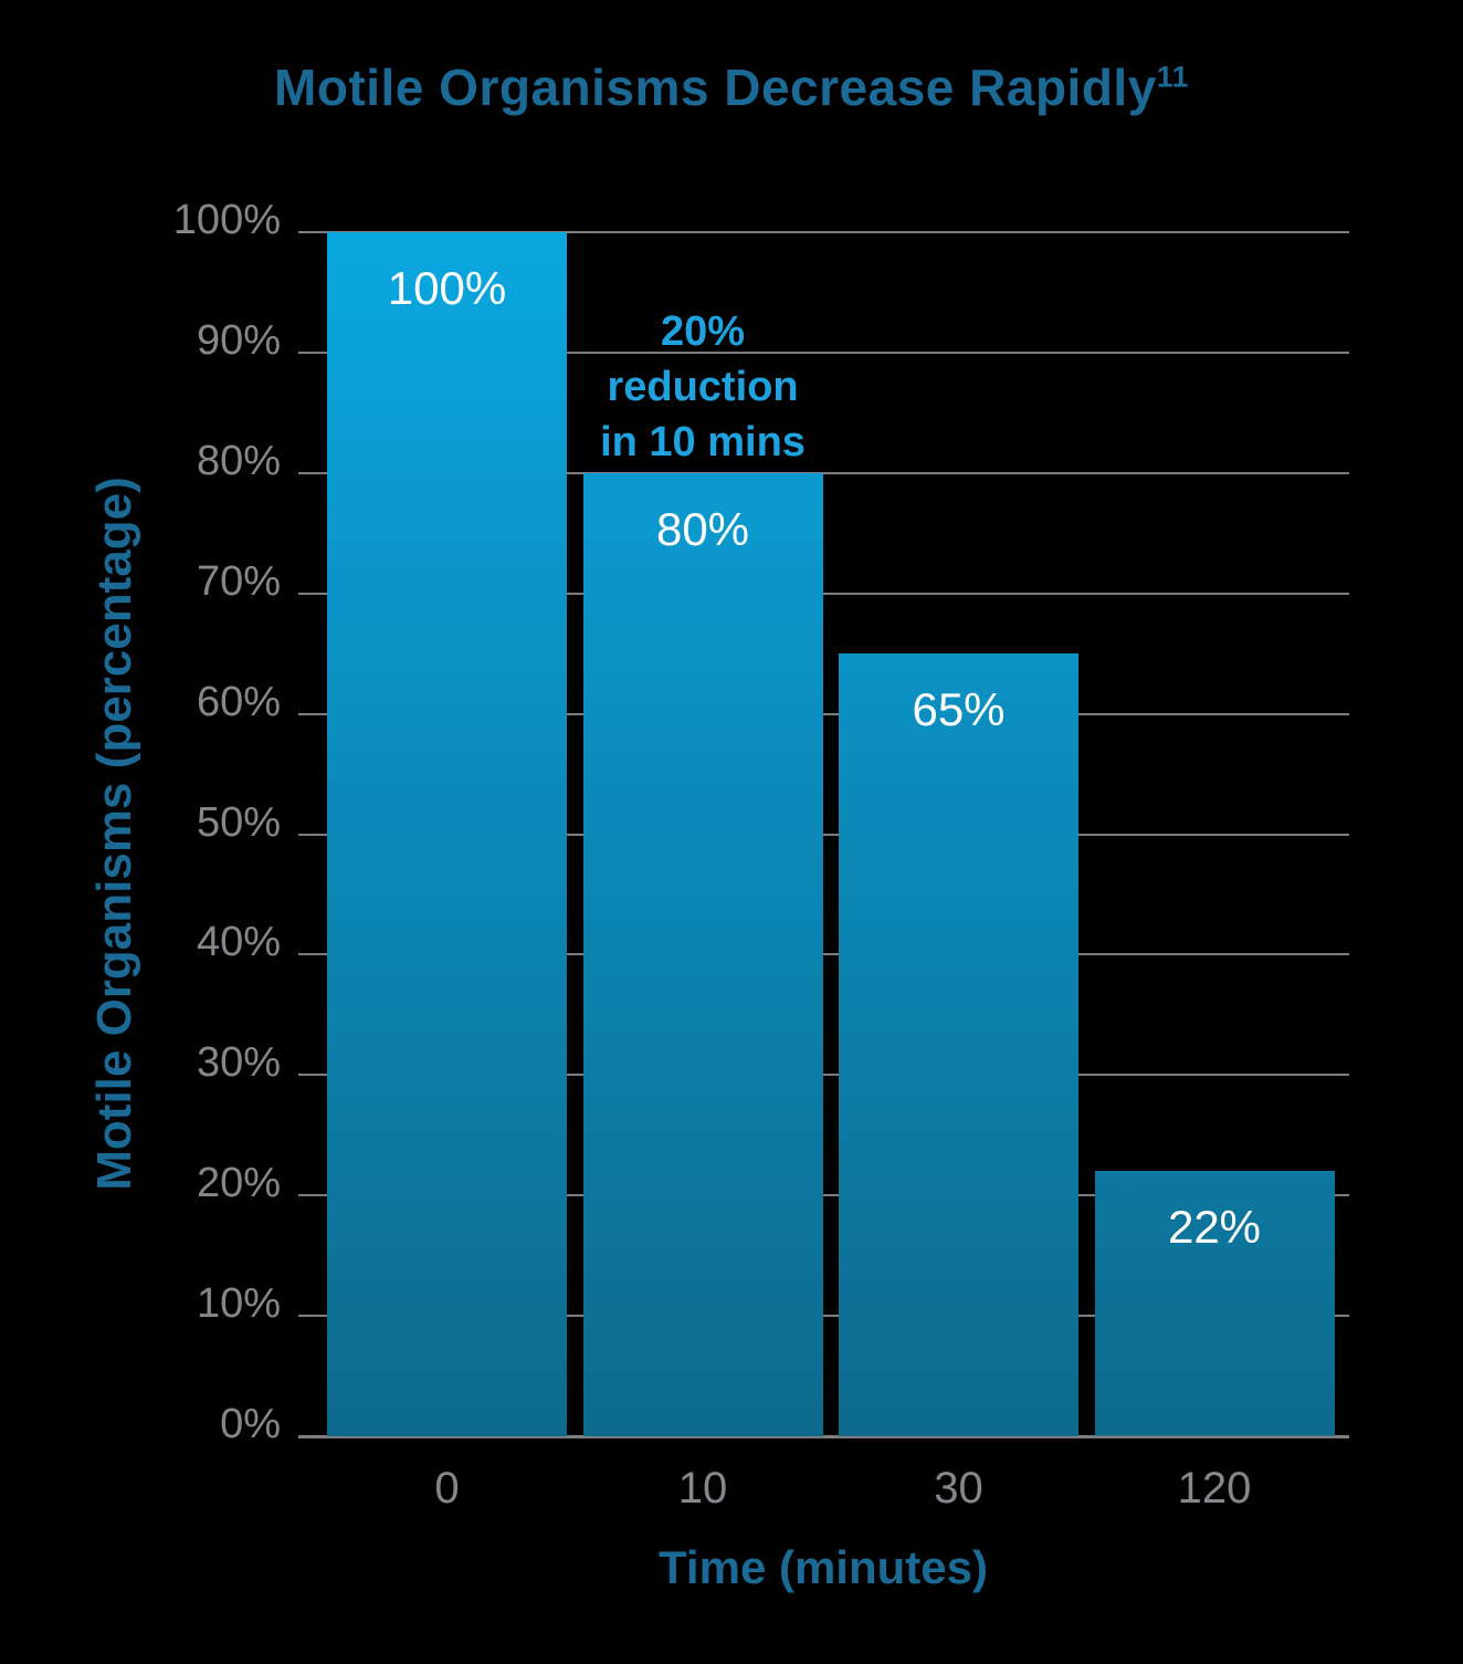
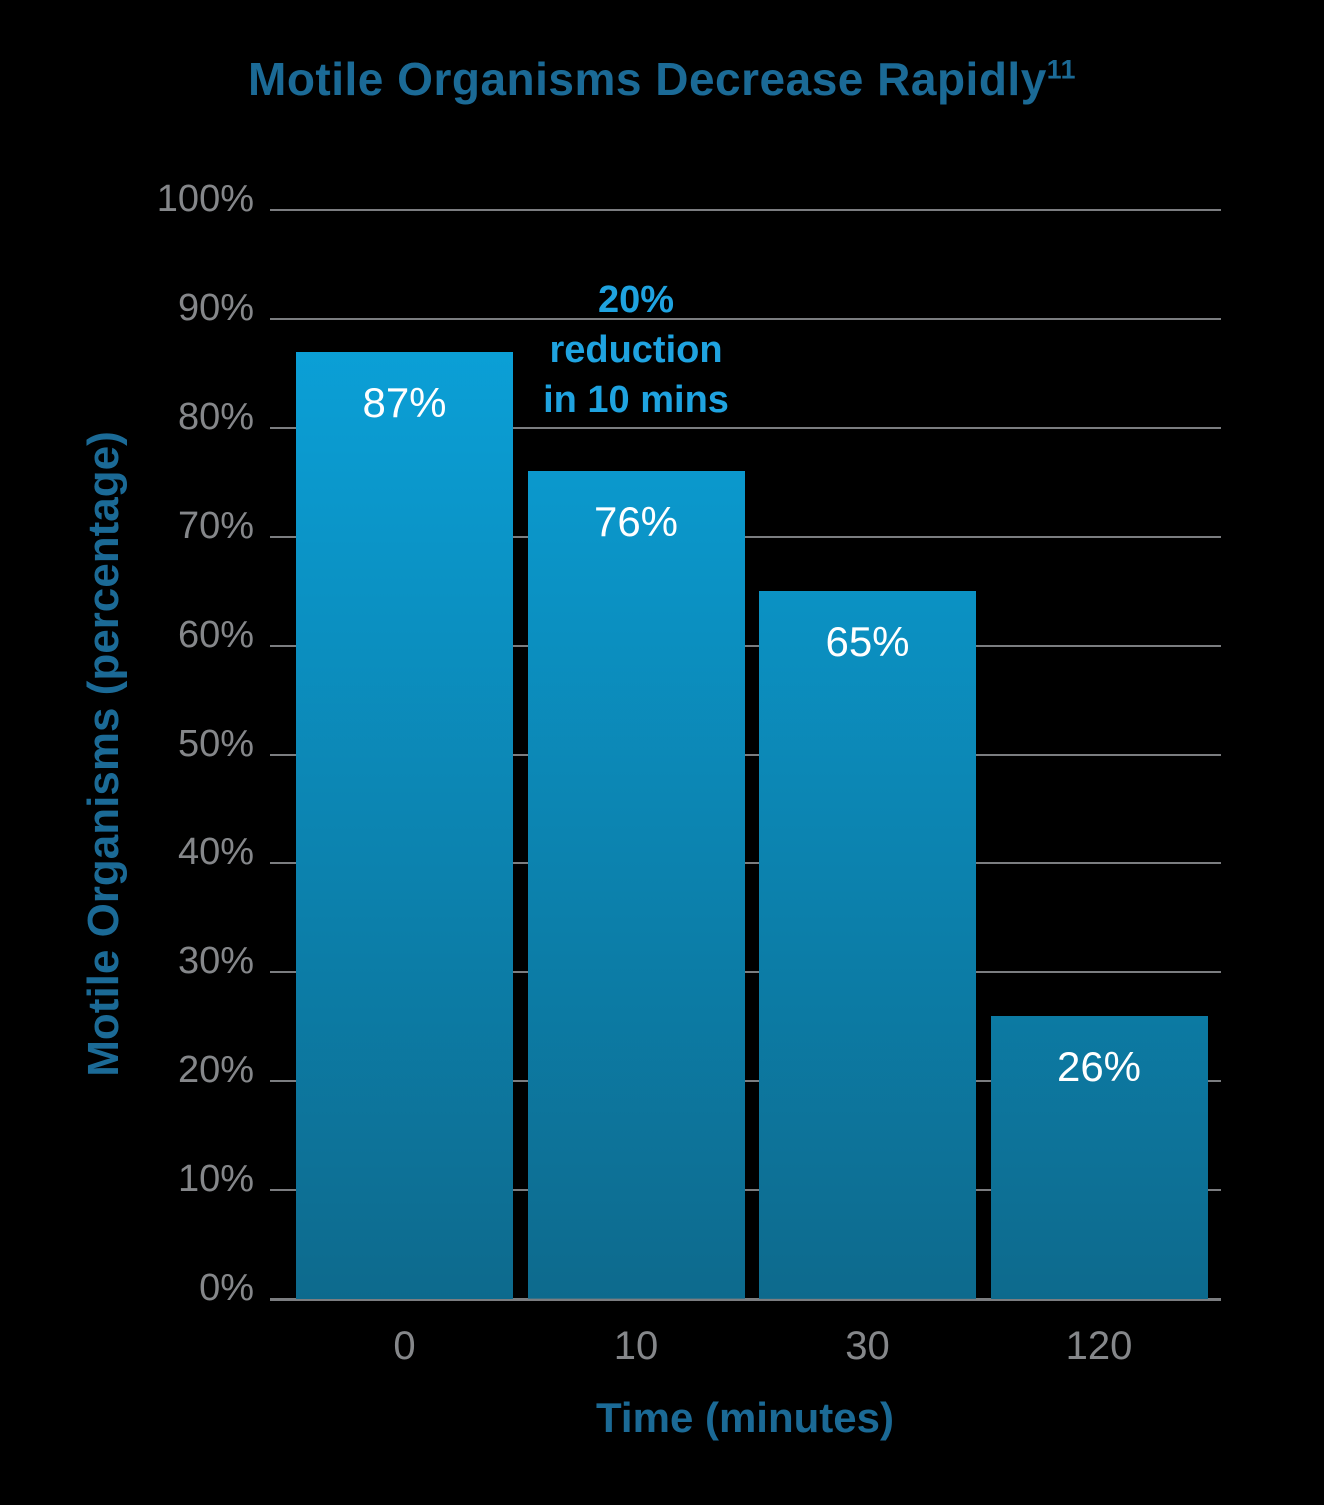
0: 100% -> 87%
10: 80% -> 76%
120: 22% -> 26%
